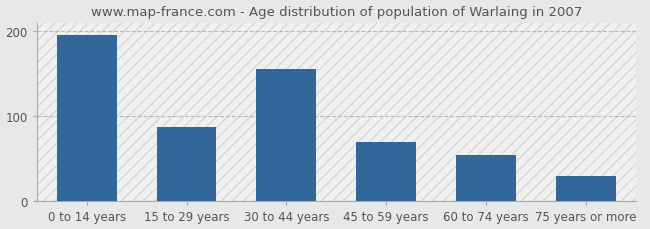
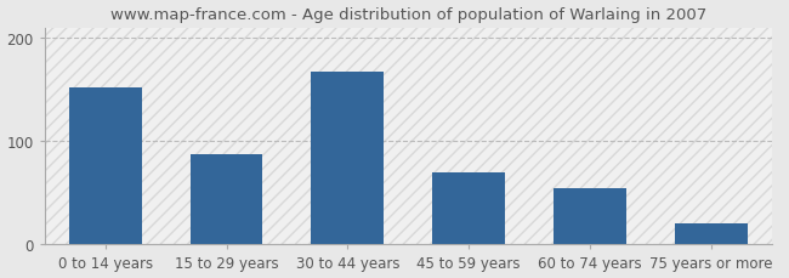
0 to 14 years: 196 -> 152
30 to 44 years: 156 -> 168
75 years or more: 30 -> 20
